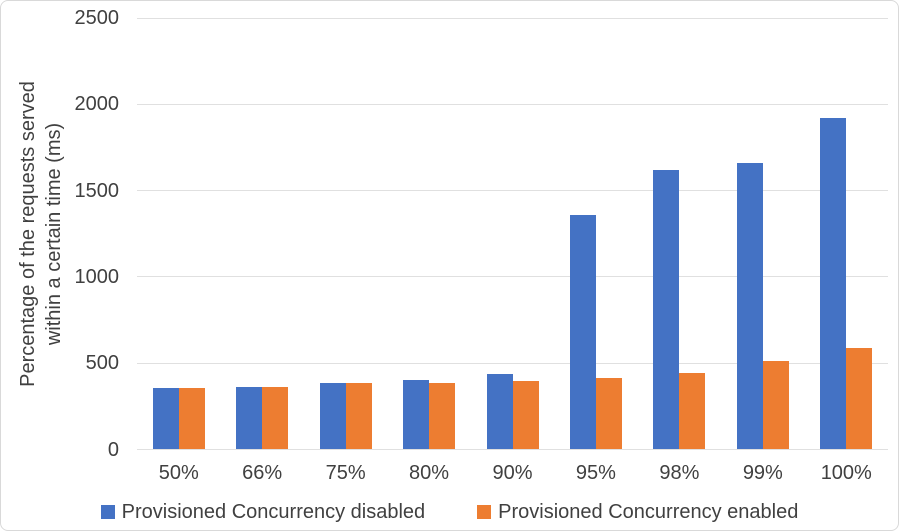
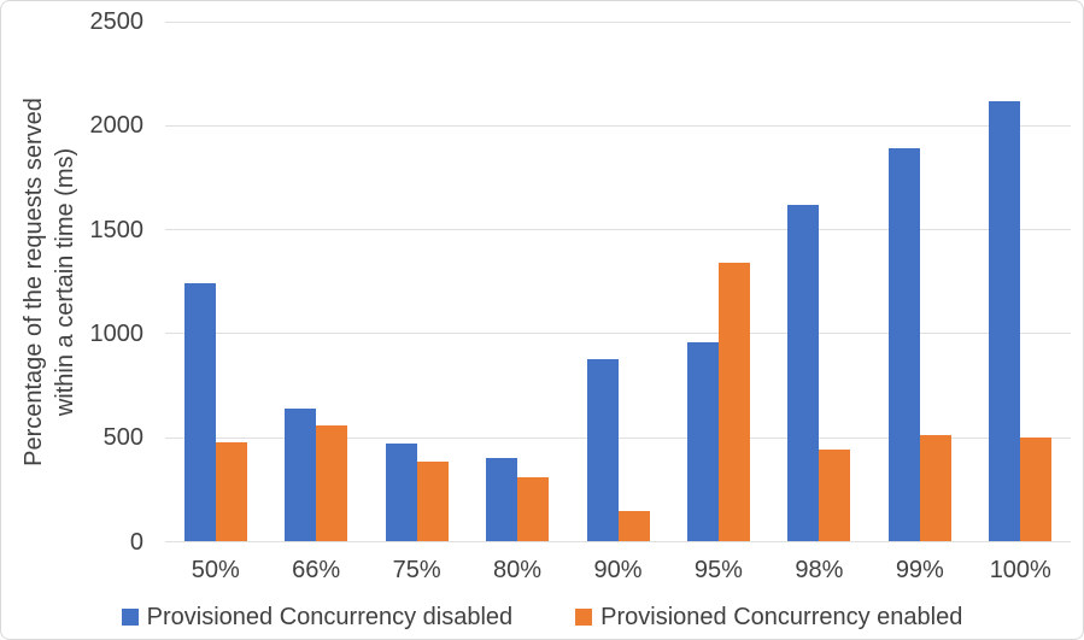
Provisioned Concurrency disabled/50%: 360 -> 1240
Provisioned Concurrency enabled/50%: 360 -> 480
Provisioned Concurrency disabled/66%: 360 -> 640
Provisioned Concurrency enabled/66%: 360 -> 560
Provisioned Concurrency disabled/75%: 380 -> 470
Provisioned Concurrency enabled/80%: 380 -> 310
Provisioned Concurrency disabled/90%: 440 -> 880
Provisioned Concurrency enabled/90%: 400 -> 150
Provisioned Concurrency disabled/95%: 1360 -> 960
Provisioned Concurrency enabled/95%: 420 -> 1340
Provisioned Concurrency disabled/99%: 1660 -> 1890
Provisioned Concurrency disabled/100%: 1920 -> 2120
Provisioned Concurrency enabled/100%: 590 -> 500
